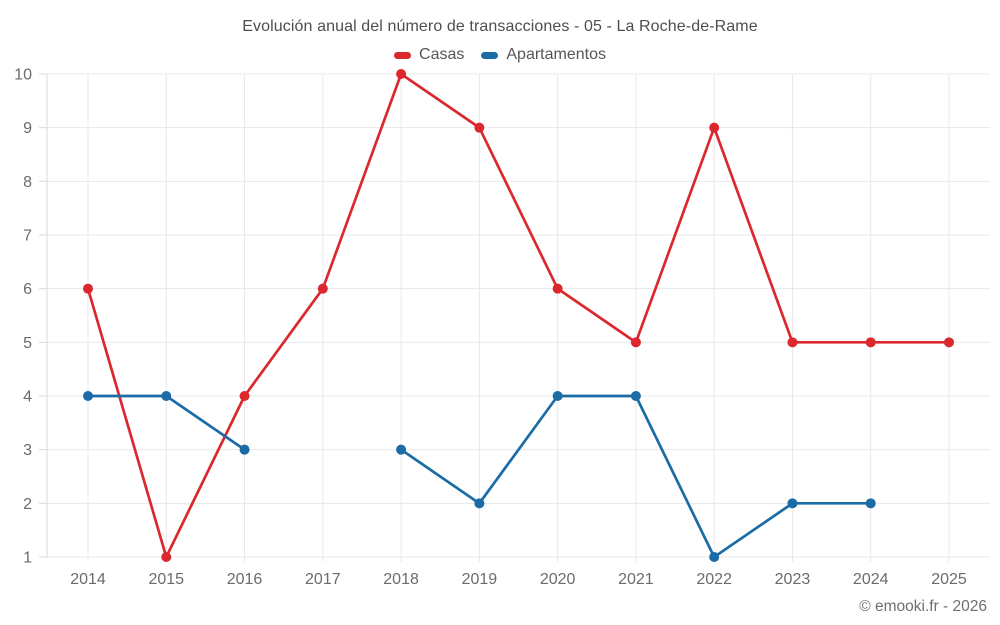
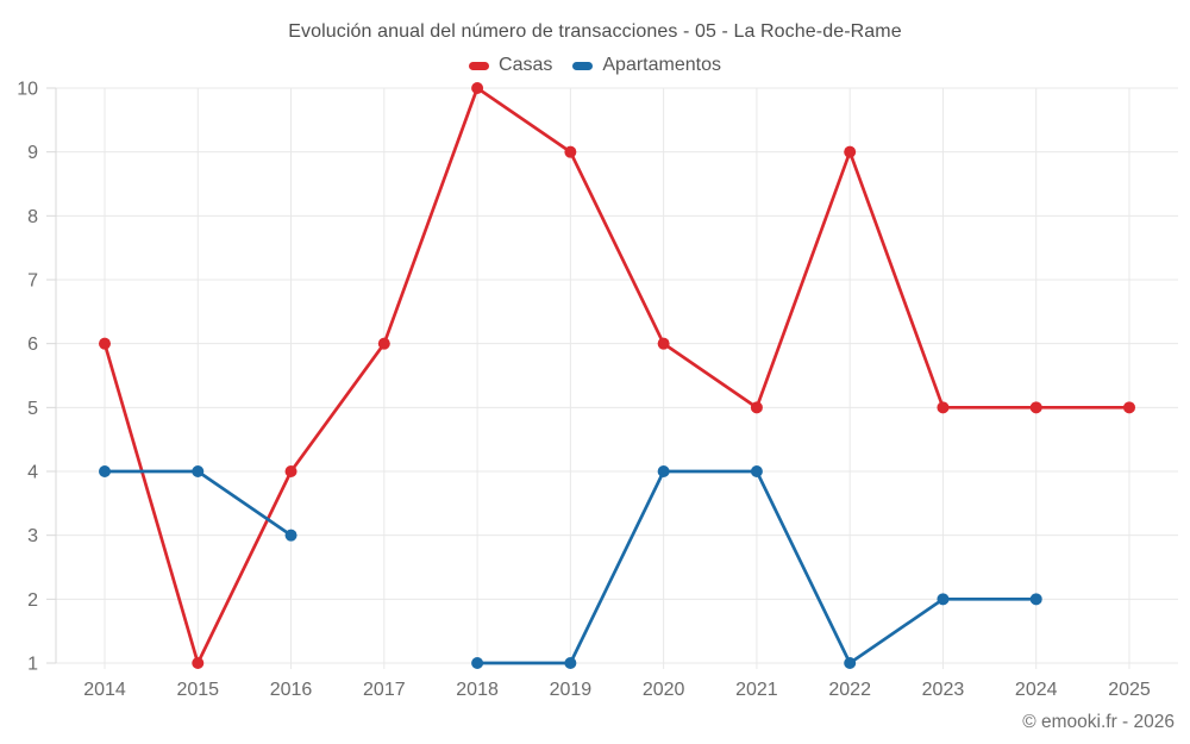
Apartamentos/2018: 3 -> 1
Apartamentos/2019: 2 -> 1
